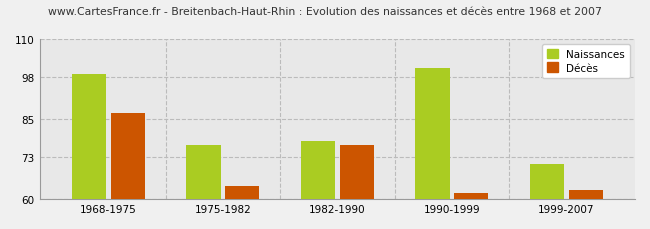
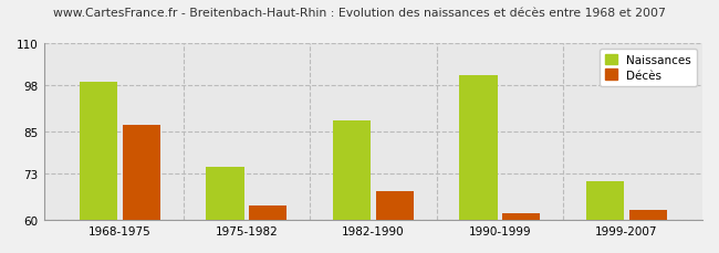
Naissances/1975-1982: 77 -> 75
Naissances/1982-1990: 78 -> 88
Décès/1982-1990: 77 -> 68
